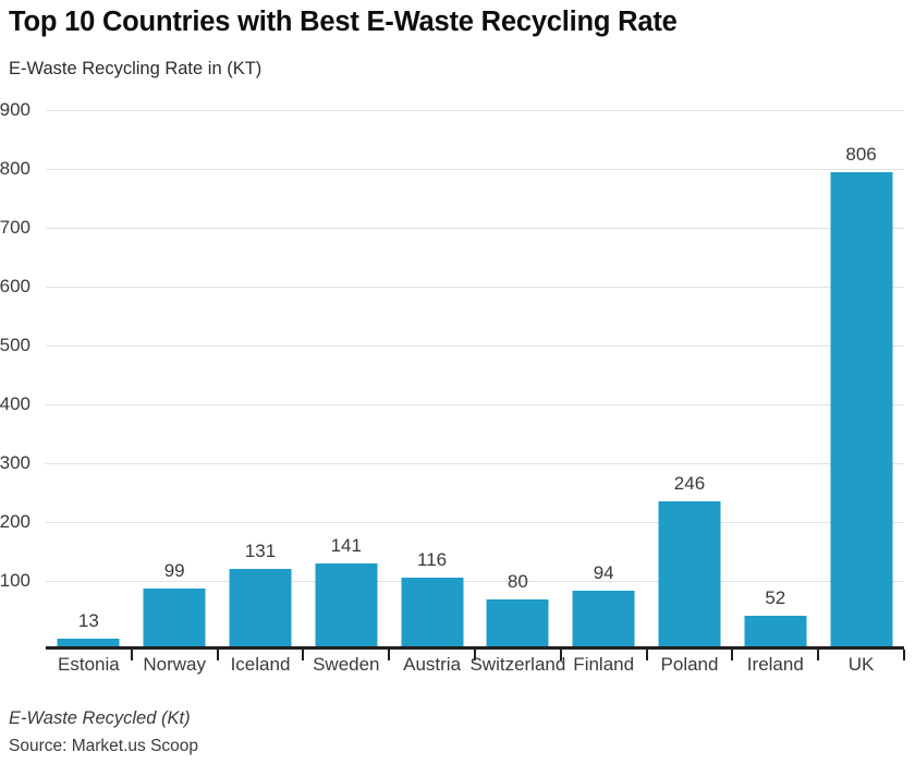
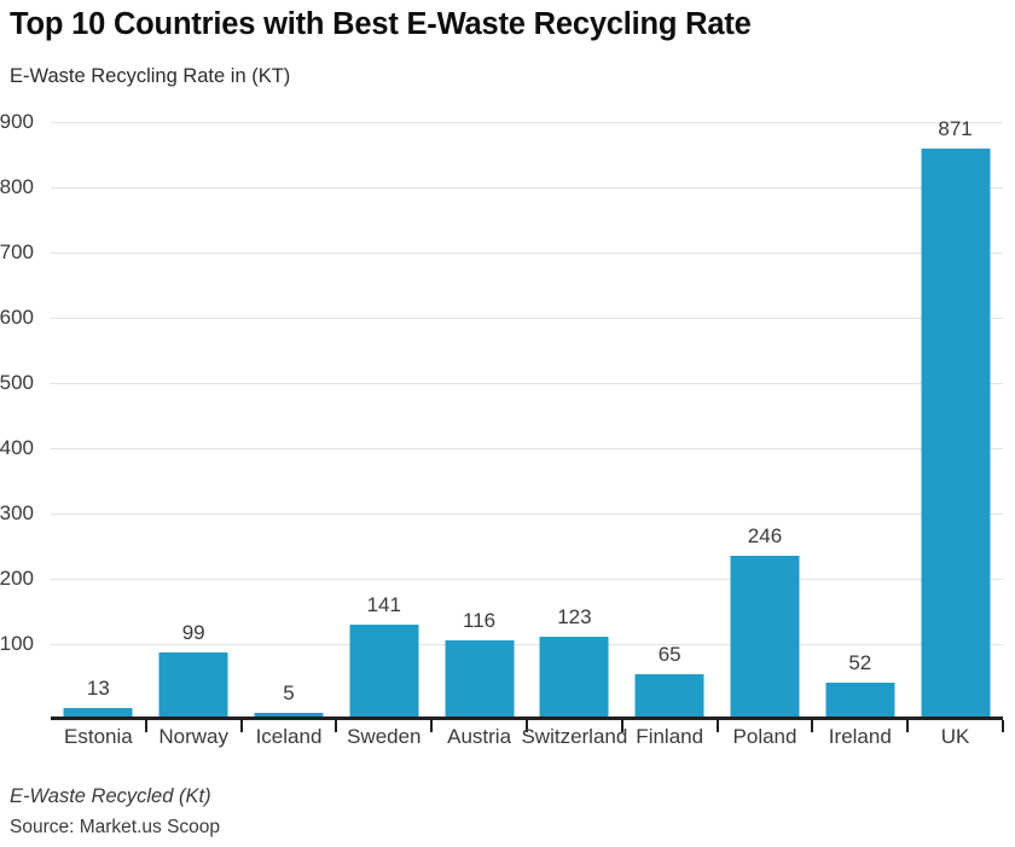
Iceland: 131 -> 5
Switzerland: 80 -> 123
Finland: 94 -> 65
UK: 806 -> 871
